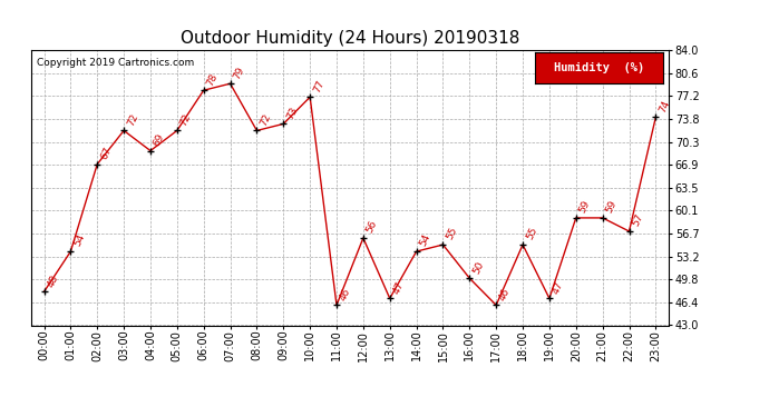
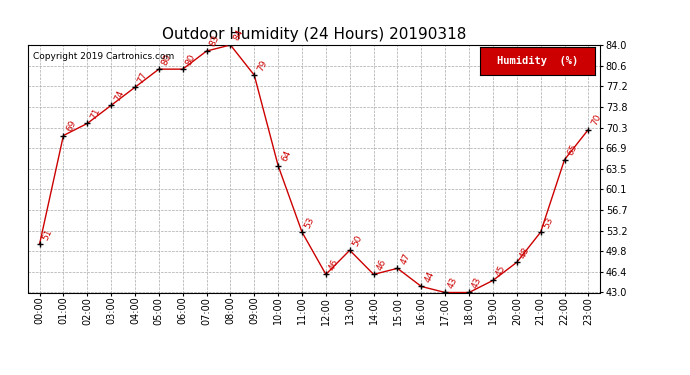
00:00: 48 -> 51
01:00: 54 -> 69
02:00: 67 -> 71
03:00: 72 -> 74
04:00: 69 -> 77
05:00: 72 -> 80
06:00: 78 -> 80
07:00: 79 -> 83
08:00: 72 -> 84
09:00: 73 -> 79
10:00: 77 -> 64
11:00: 46 -> 53
12:00: 56 -> 46
13:00: 47 -> 50
14:00: 54 -> 46
15:00: 55 -> 47
16:00: 50 -> 44
17:00: 46 -> 43
18:00: 55 -> 43
19:00: 47 -> 45
20:00: 59 -> 48
21:00: 59 -> 53
22:00: 57 -> 65
23:00: 74 -> 70
